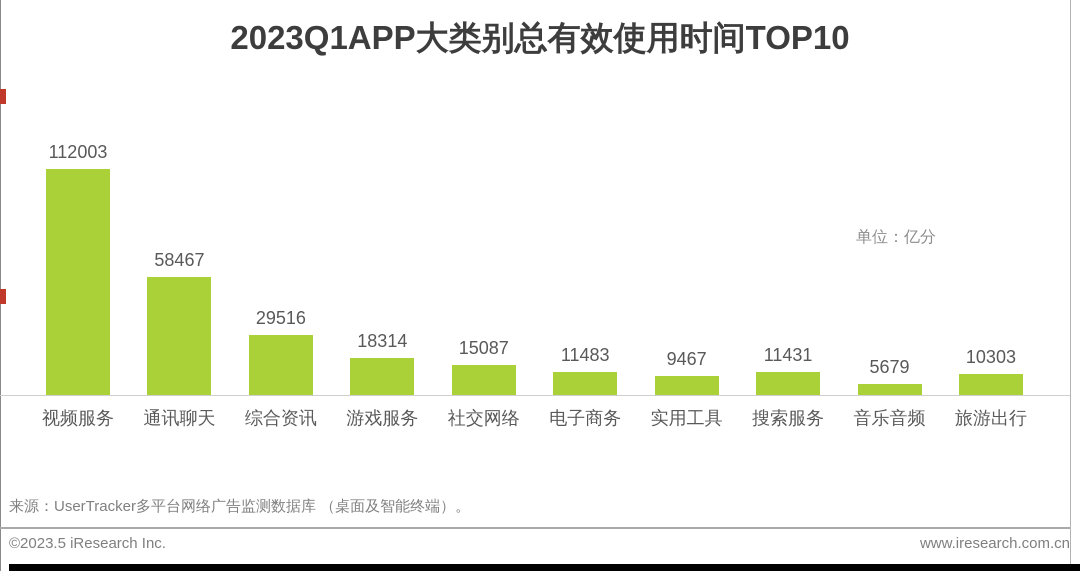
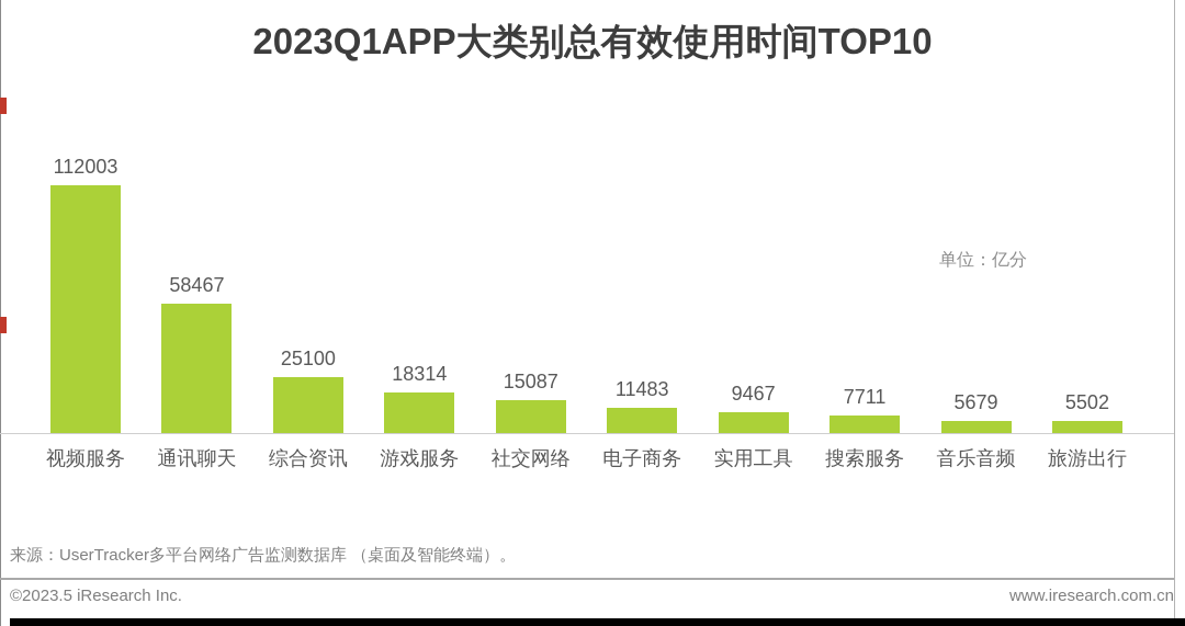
综合资讯: 29516 -> 25100
搜索服务: 11431 -> 7711
旅游出行: 10303 -> 5502
